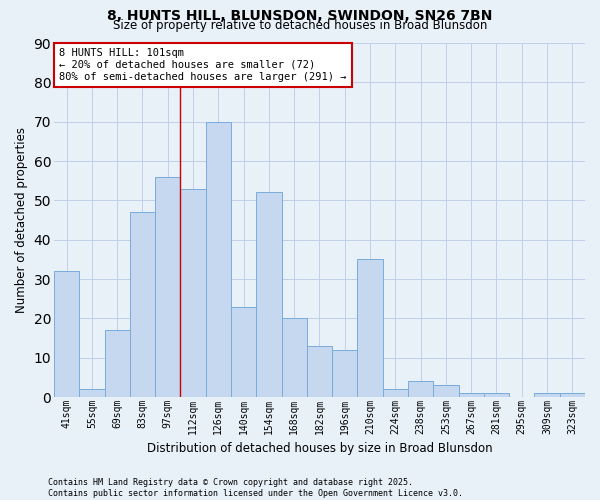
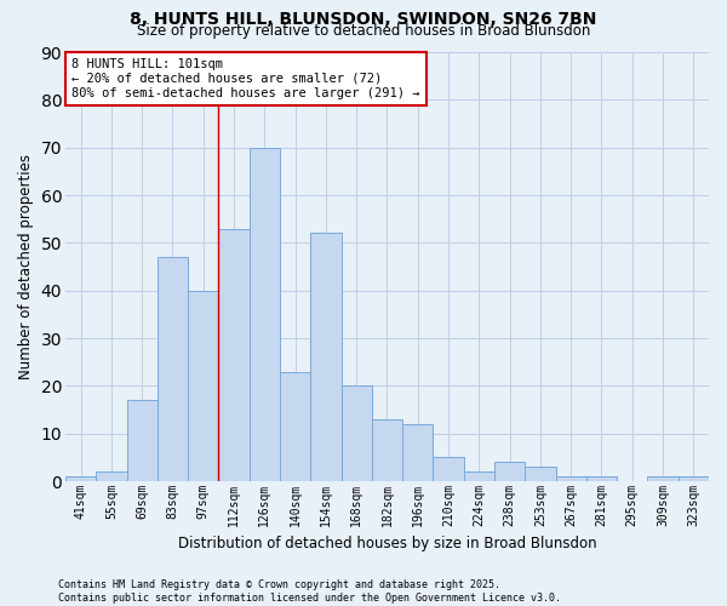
41sqm: 32 -> 1
97sqm: 56 -> 40
210sqm: 35 -> 5
